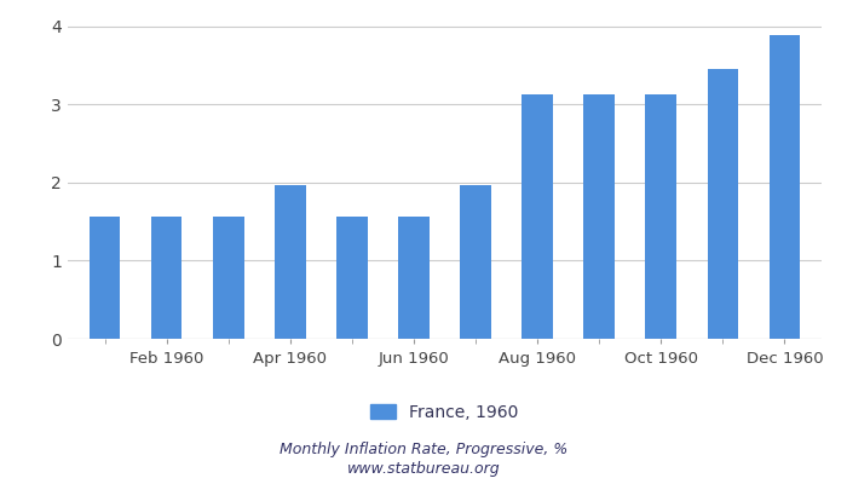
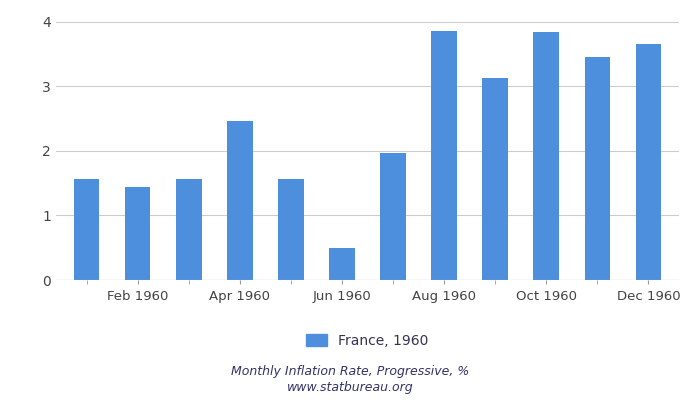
Feb 1960: 1.57 -> 1.44
Apr 1960: 1.96 -> 2.46
Jun 1960: 1.57 -> 0.50
Aug 1960: 3.13 -> 3.86
Oct 1960: 3.13 -> 3.84
Dec 1960: 3.88 -> 3.66
